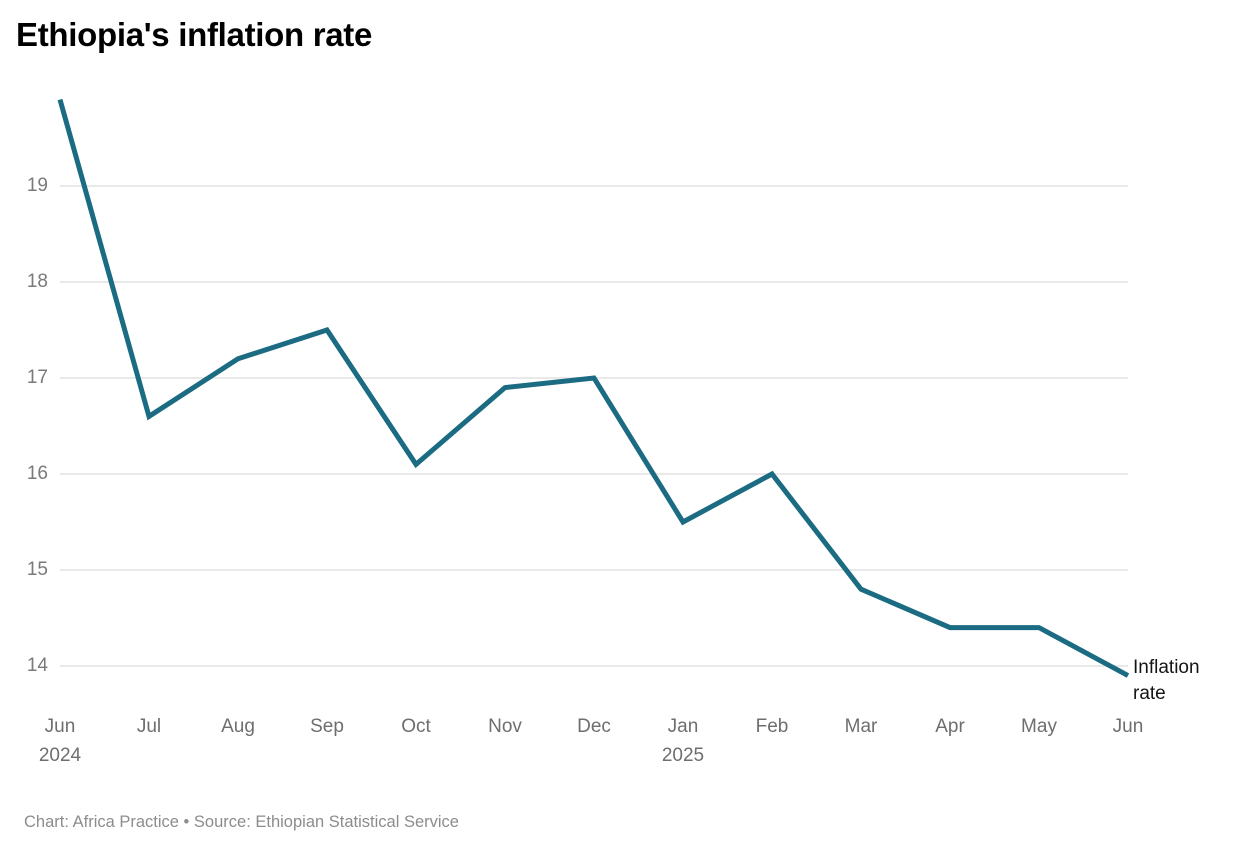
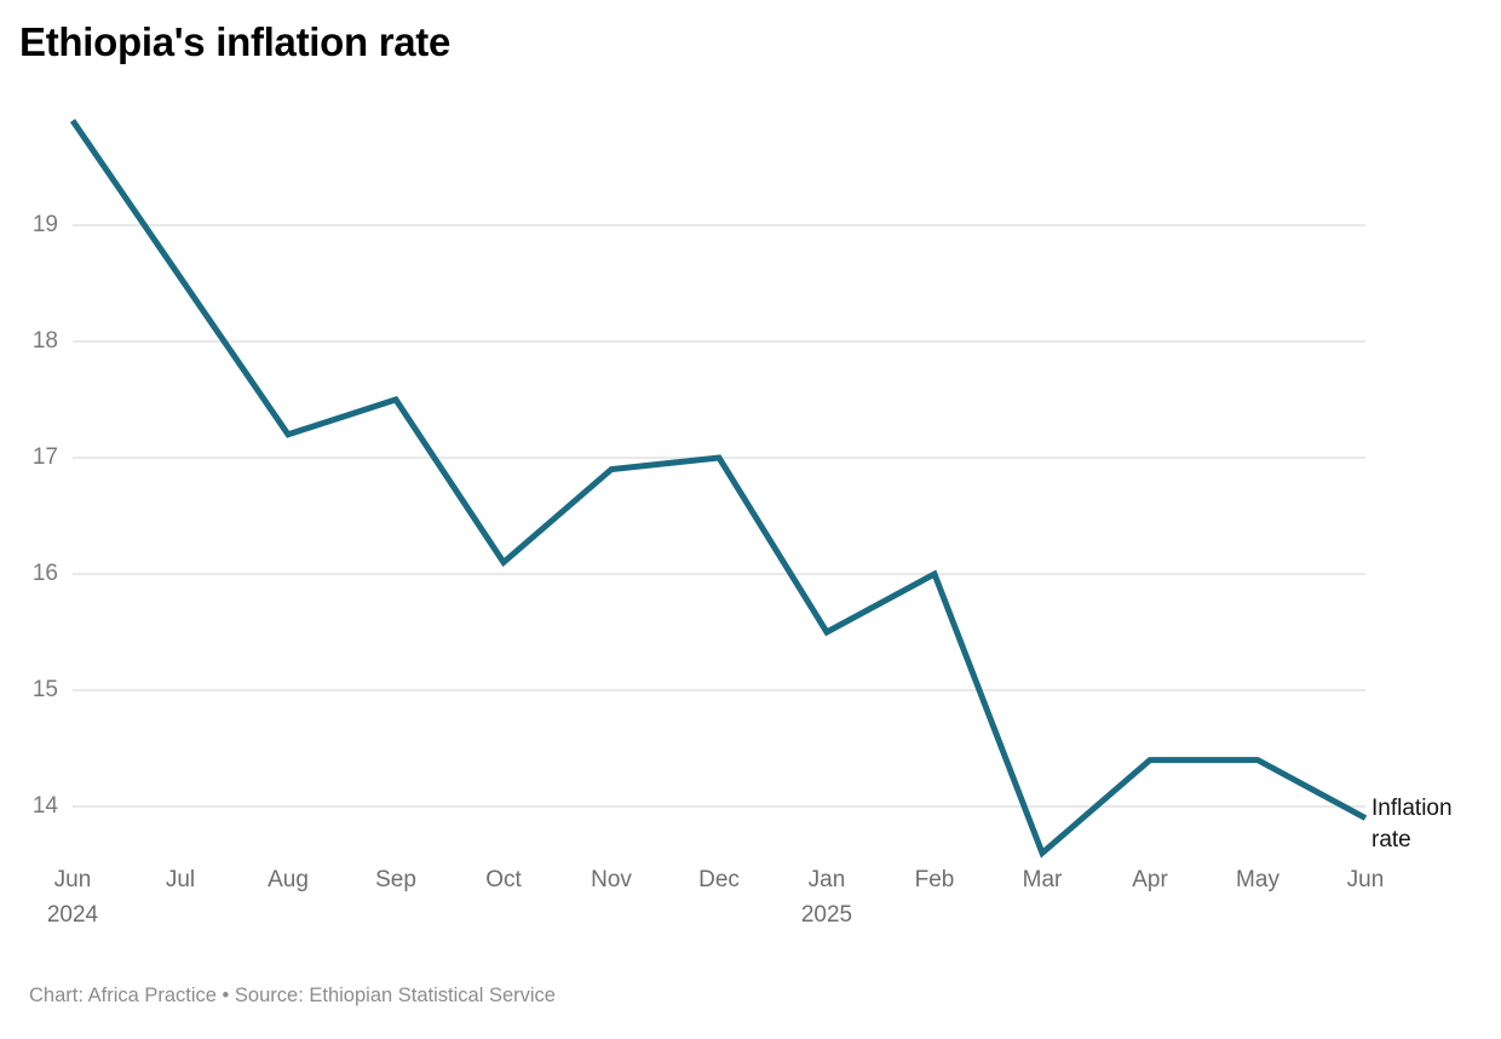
Jul: 16.6 -> 18.6
Mar: 14.8 -> 13.6
